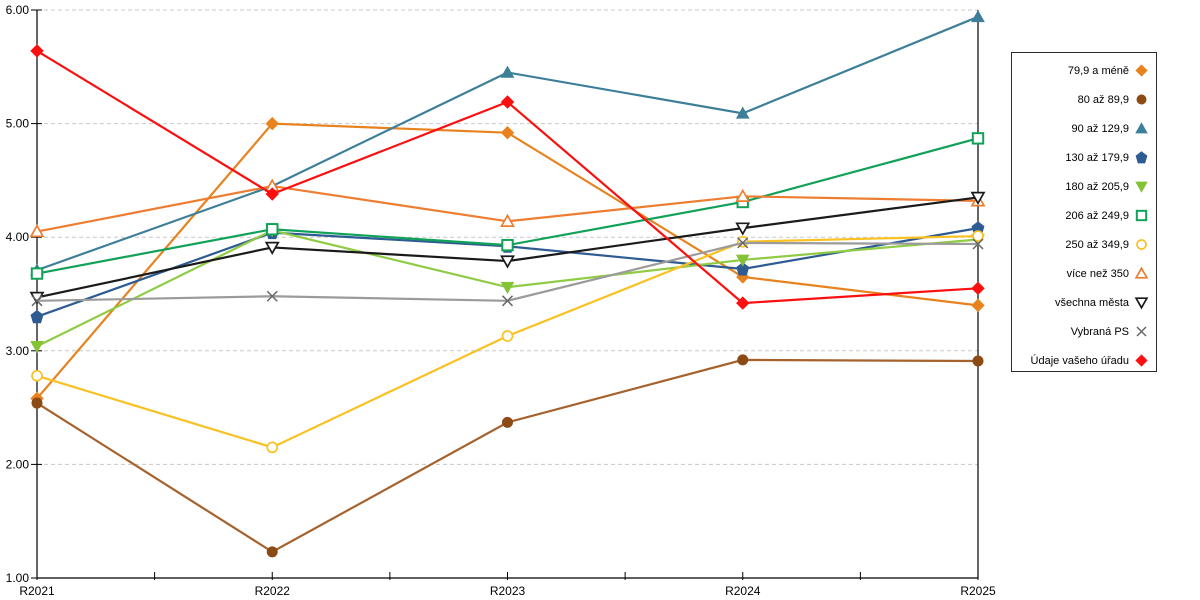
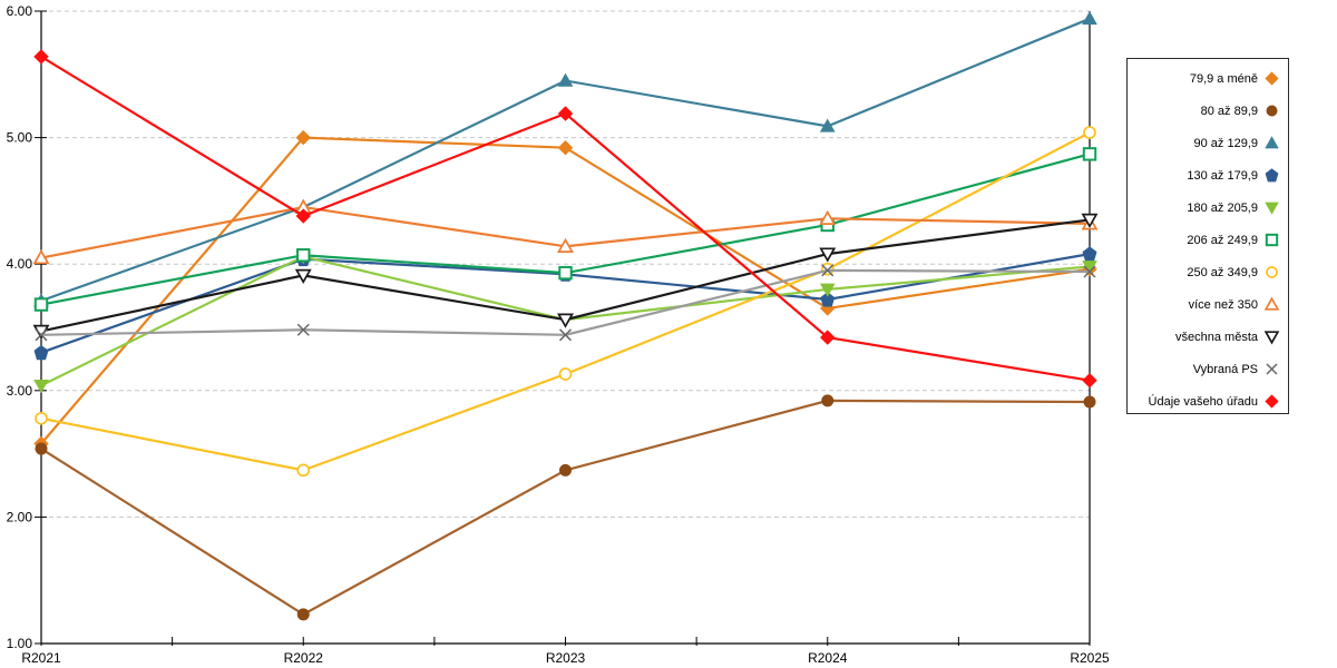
250 až 349,9/R2022: 2.15 -> 2.37
všechna města/R2023: 3.79 -> 3.56
79,9 a méně/R2025: 3.40 -> 3.96
250 až 349,9/R2025: 4.01 -> 5.04
Údaje vašeho úřadu/R2025: 3.55 -> 3.08
